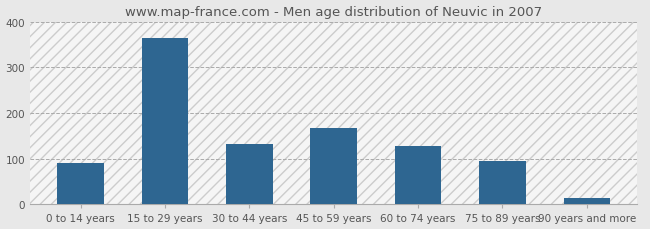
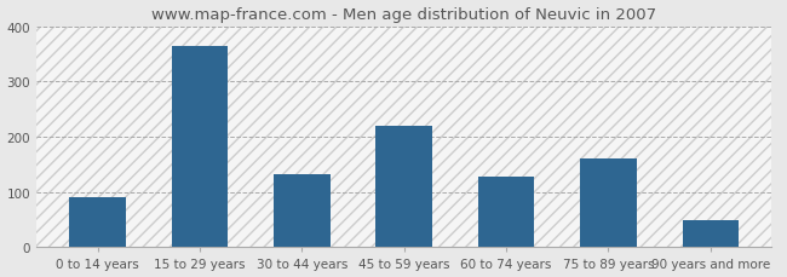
45 to 59 years: 168 -> 220
75 to 89 years: 95 -> 160
90 years and more: 15 -> 50
